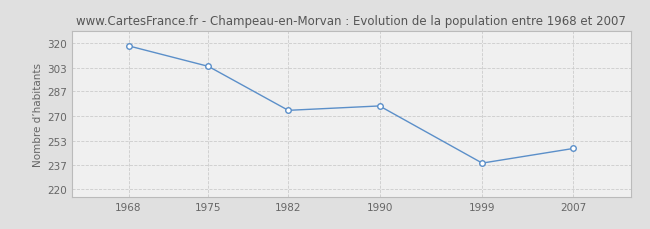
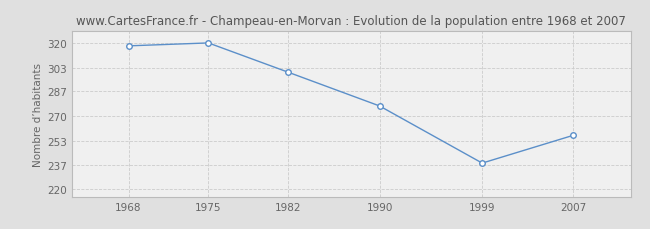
1975: 304 -> 320
1982: 274 -> 300
2007: 248 -> 257
